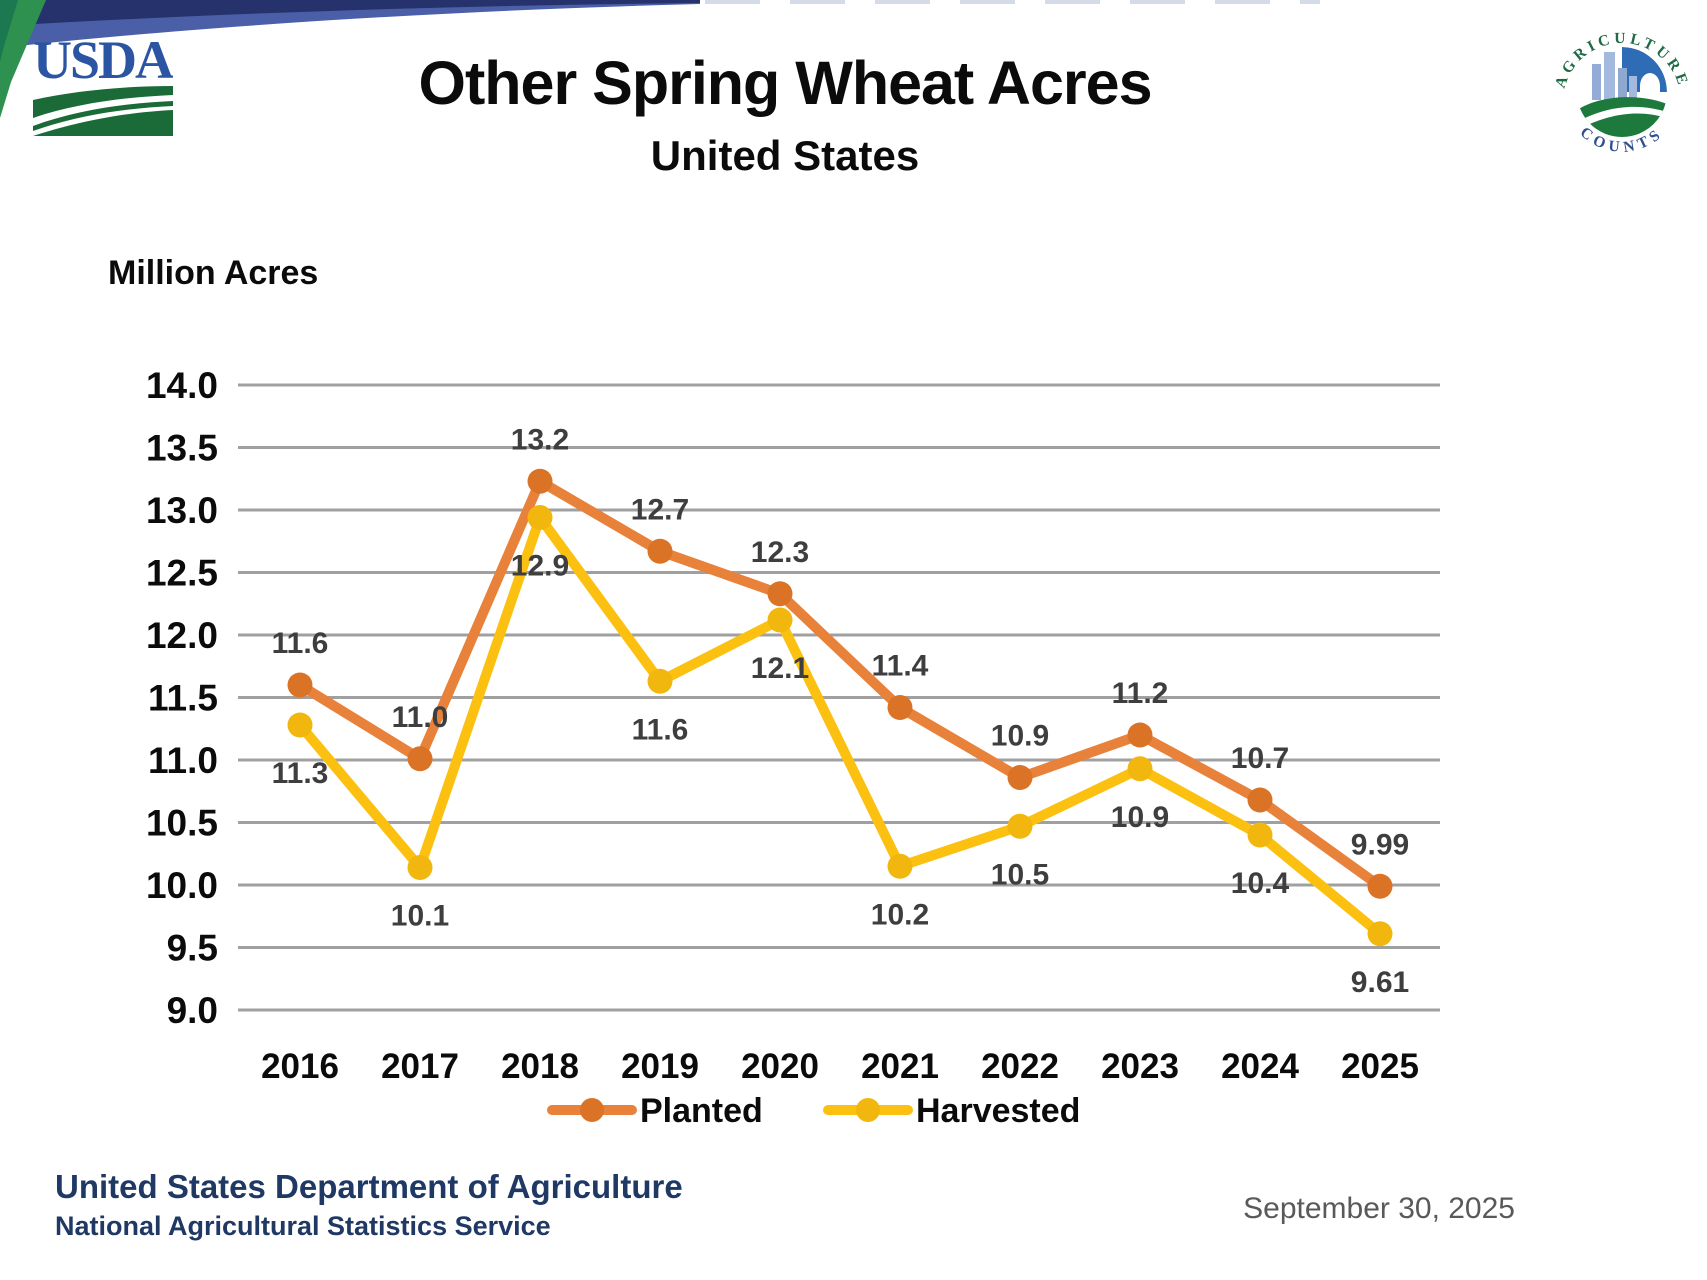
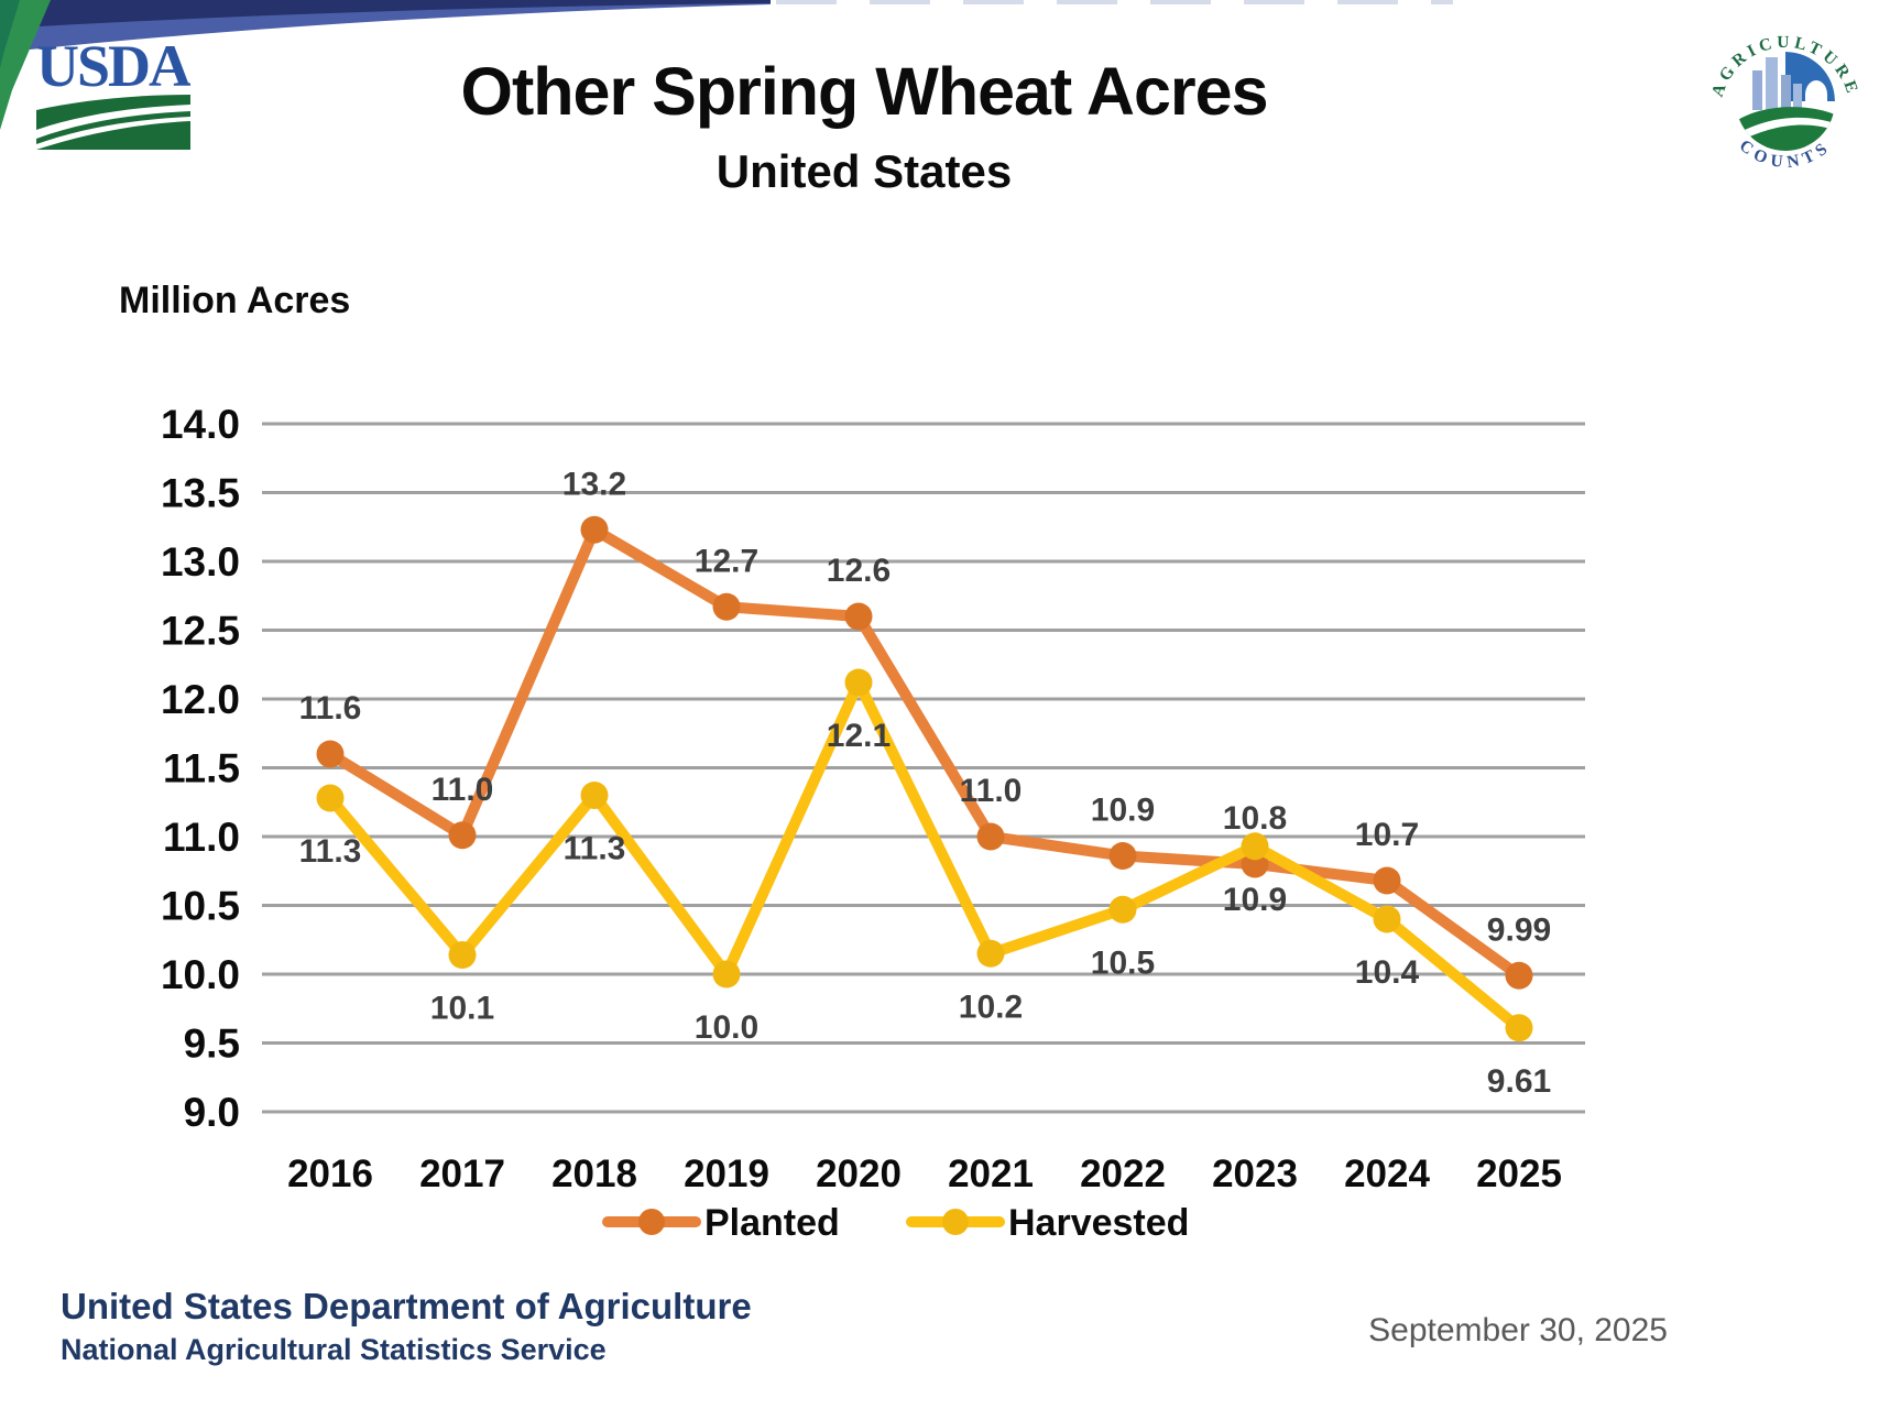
Harvested/2018: 12.9 -> 11.3
Harvested/2019: 11.6 -> 10.0
Planted/2020: 12.3 -> 12.6
Planted/2021: 11.4 -> 11.0
Planted/2023: 11.2 -> 10.8
